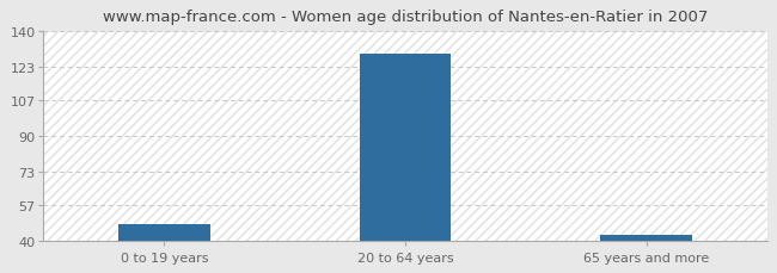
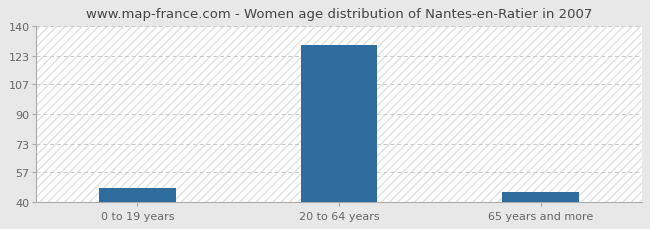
65 years and more: 43 -> 46
